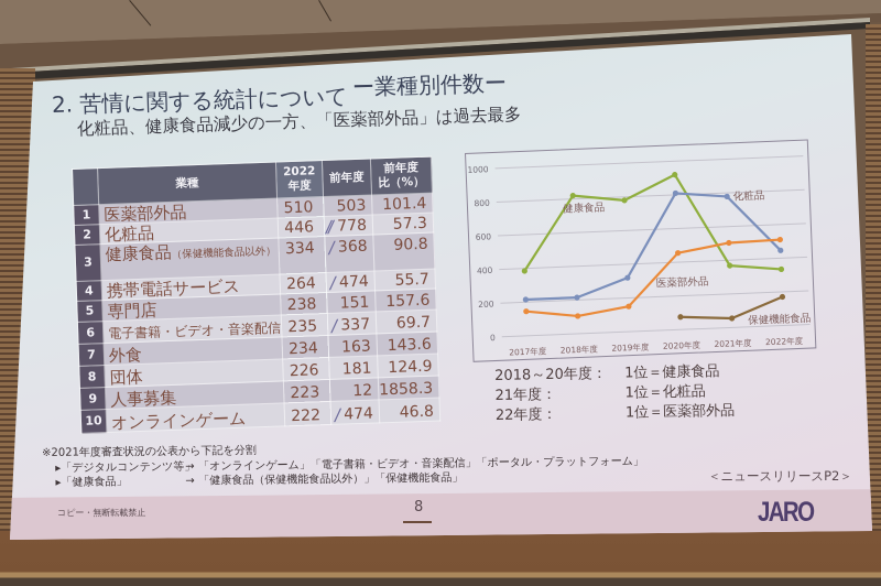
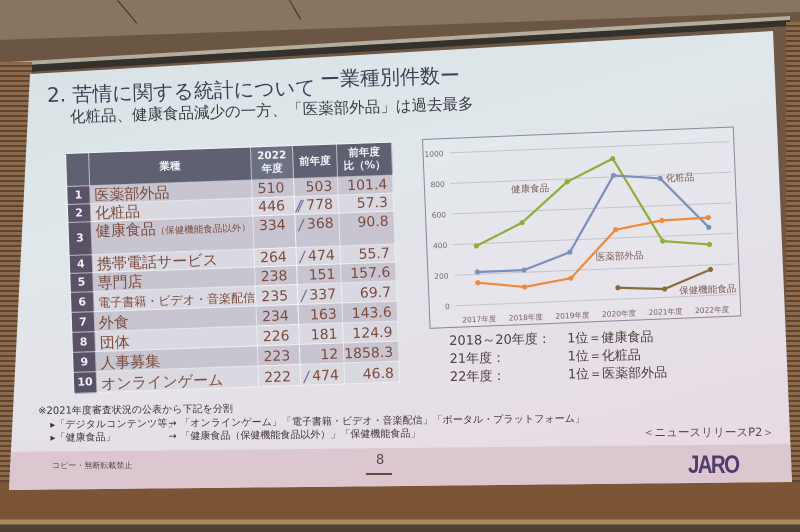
健康食品/2018年度: 820 -> 520
